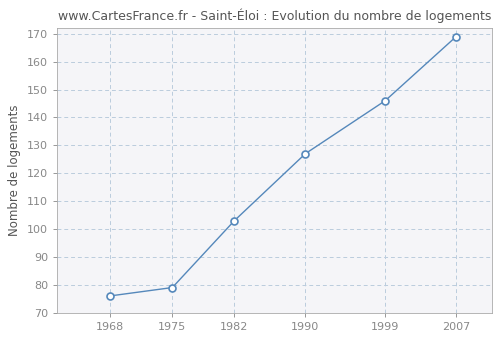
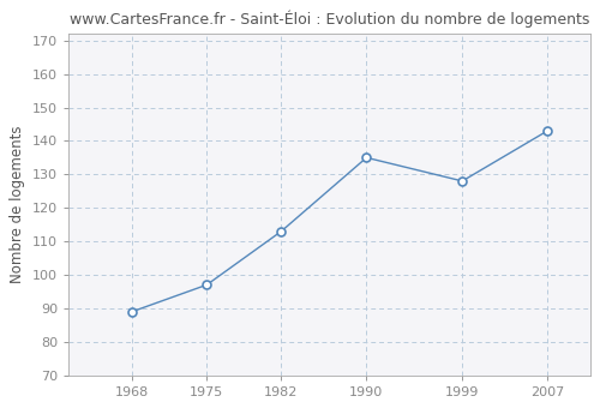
1968: 76 -> 89
1975: 79 -> 97
1982: 103 -> 113
1990: 127 -> 135
1999: 146 -> 128
2007: 169 -> 143
